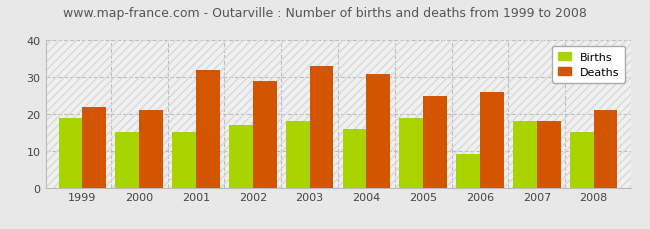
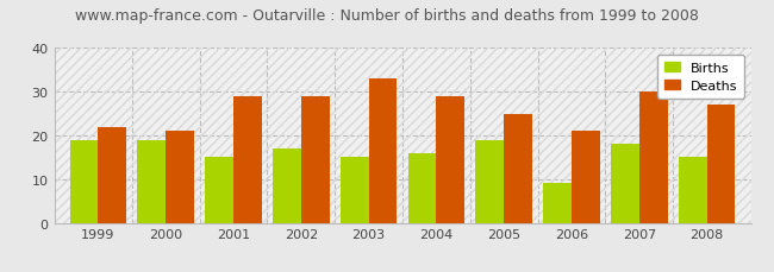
Births/2000: 15 -> 19
Deaths/2001: 32 -> 29
Births/2003: 18 -> 15
Deaths/2004: 31 -> 29
Deaths/2006: 26 -> 21
Deaths/2007: 18 -> 30
Deaths/2008: 21 -> 27
